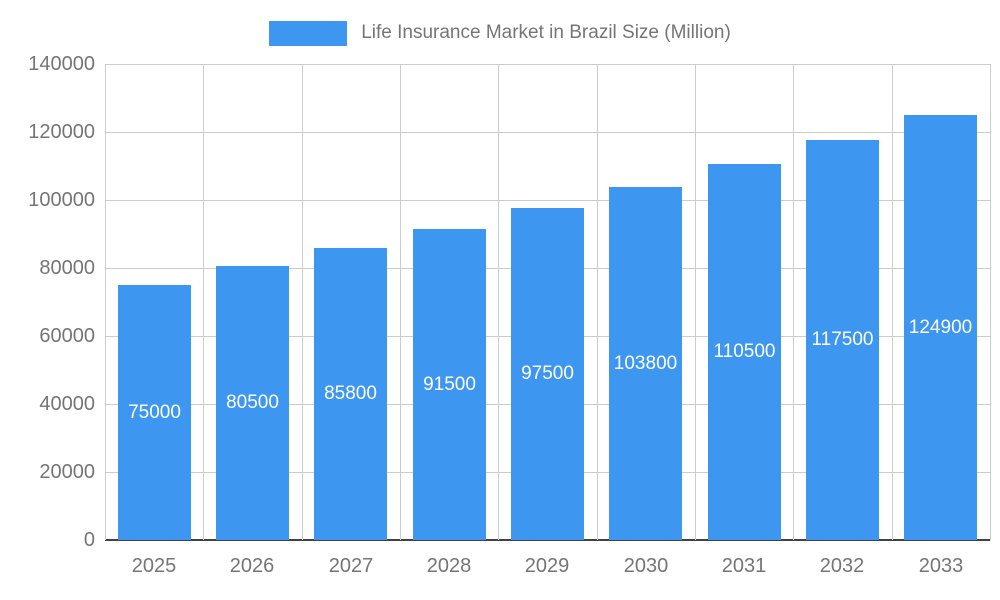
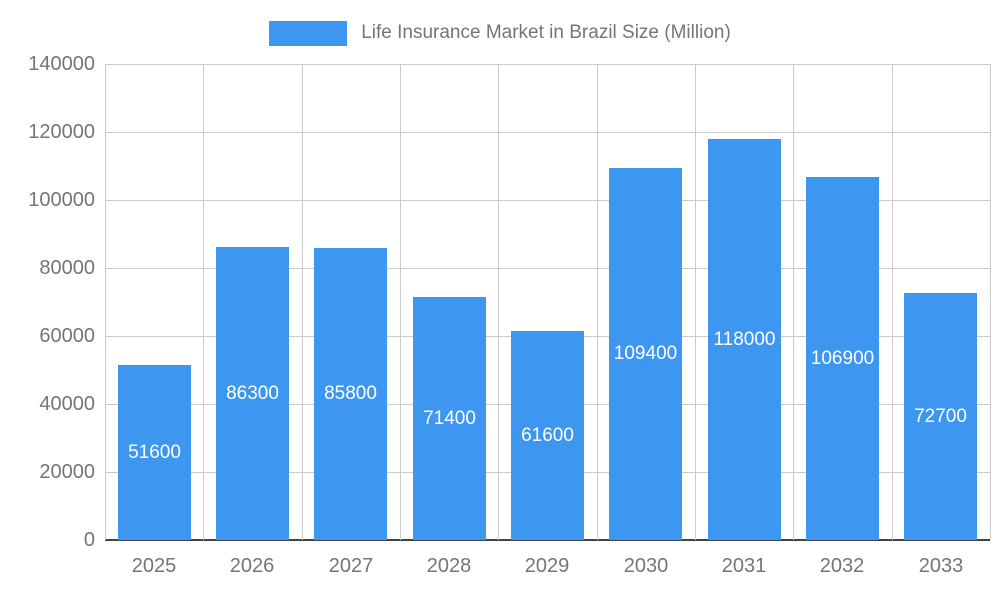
2025: 75000 -> 51600
2026: 80500 -> 86300
2028: 91500 -> 71400
2029: 97500 -> 61600
2030: 103800 -> 109400
2031: 110500 -> 118000
2032: 117500 -> 106900
2033: 124900 -> 72700
